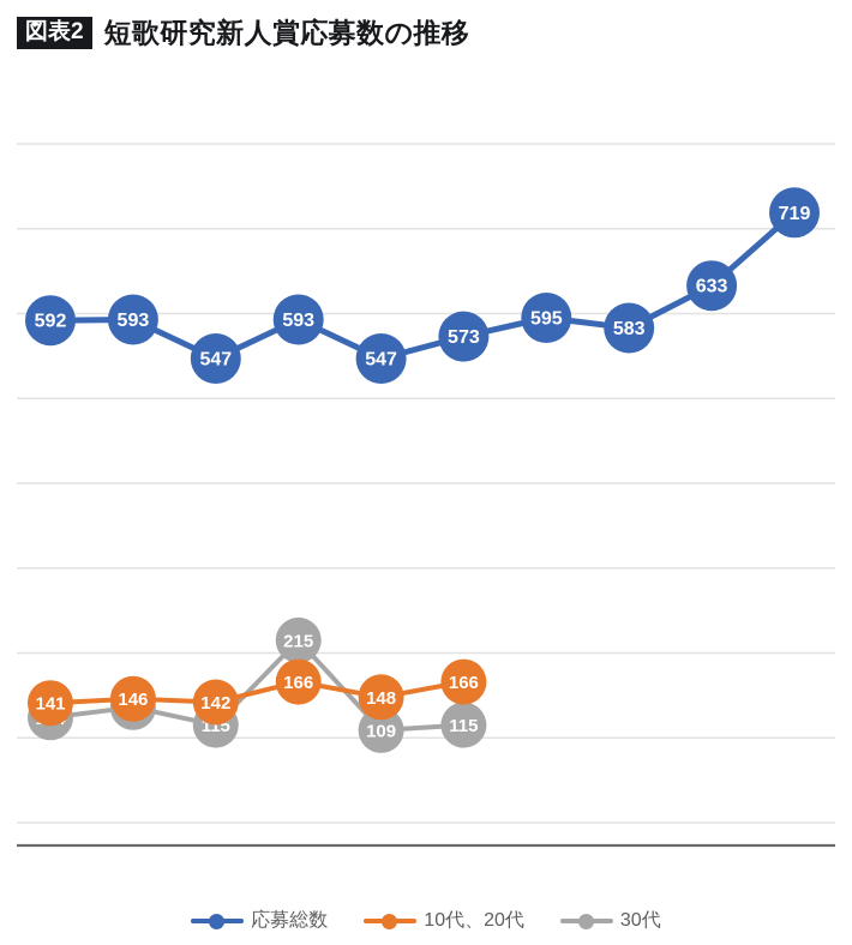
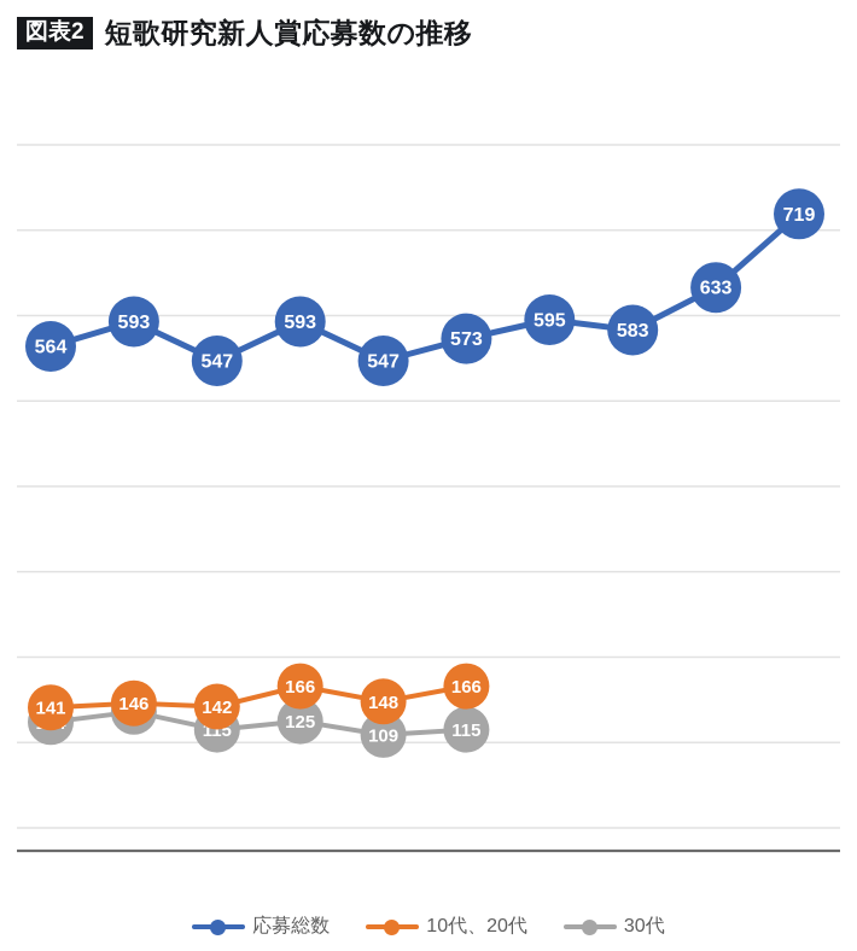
応募総数/2014: 592 -> 564
30代/2017: 215 -> 125
